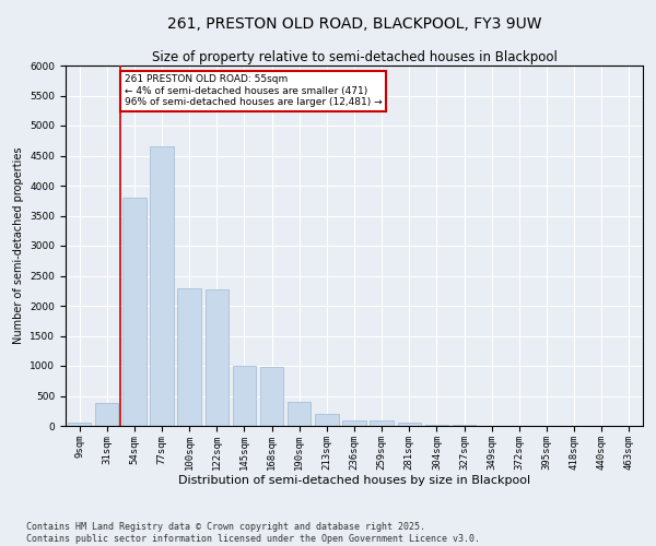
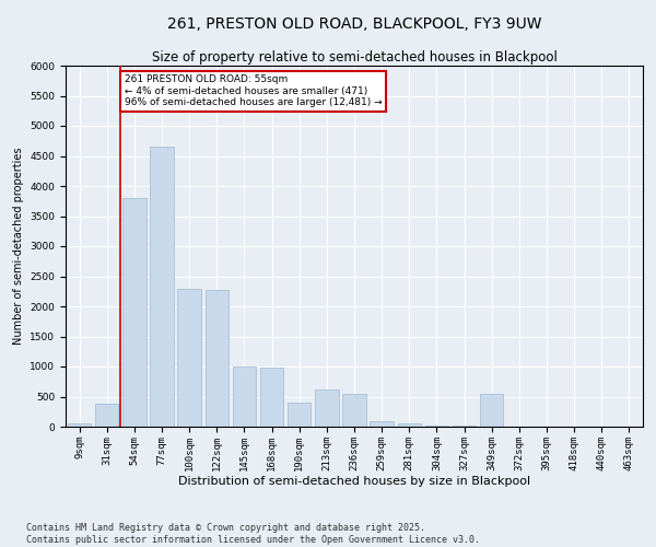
213sqm: 200 -> 620
236sqm: 100 -> 540
349sqm: 0 -> 540
